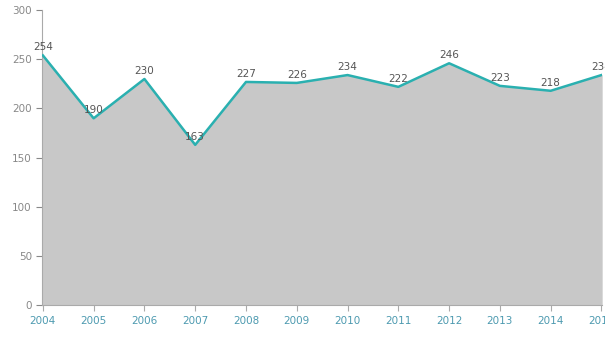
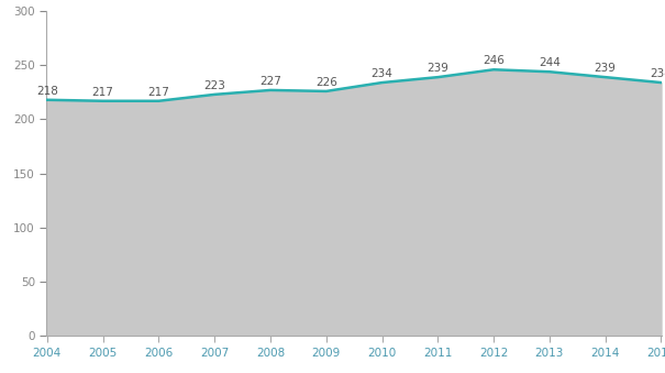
2004: 254 -> 218
2005: 190 -> 217
2006: 230 -> 217
2007: 163 -> 223
2011: 222 -> 239
2013: 223 -> 244
2014: 218 -> 239
